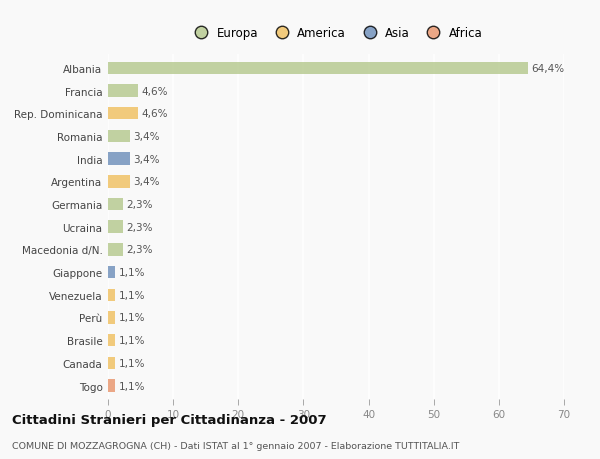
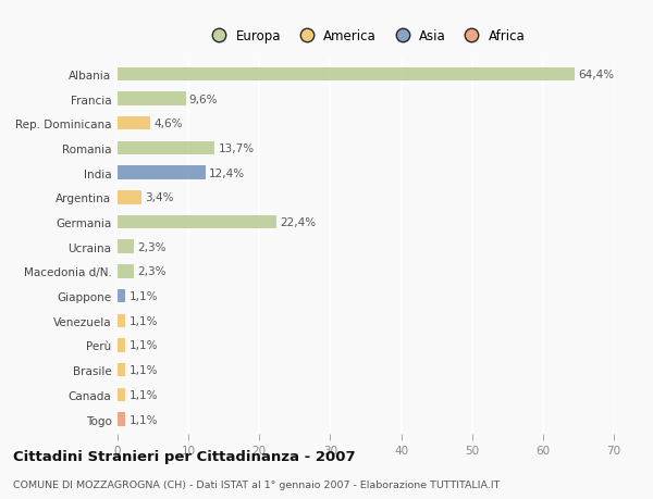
Francia: 4,6% -> 9,6%
Romania: 3,4% -> 13,7%
India: 3,4% -> 12,4%
Germania: 2,3% -> 22,4%
